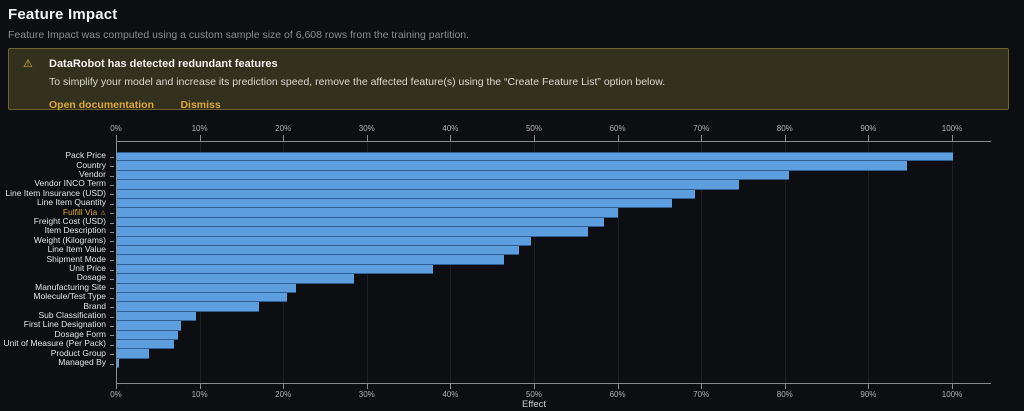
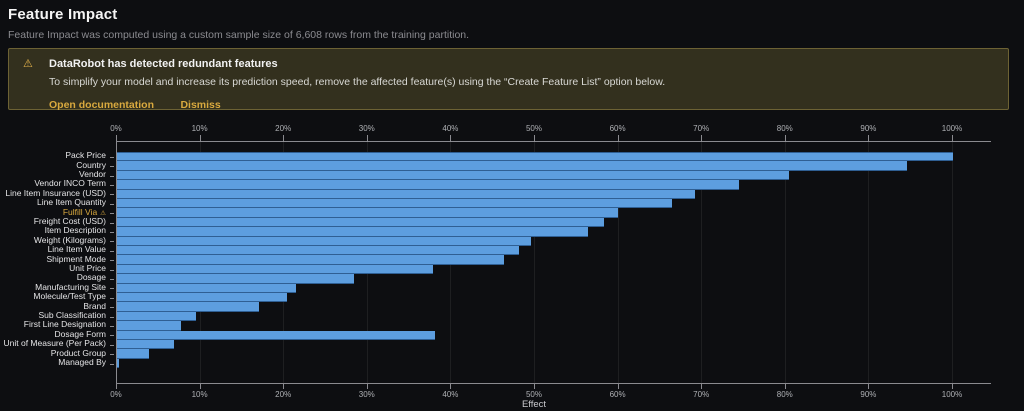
Dosage Form: 7% -> 38%
